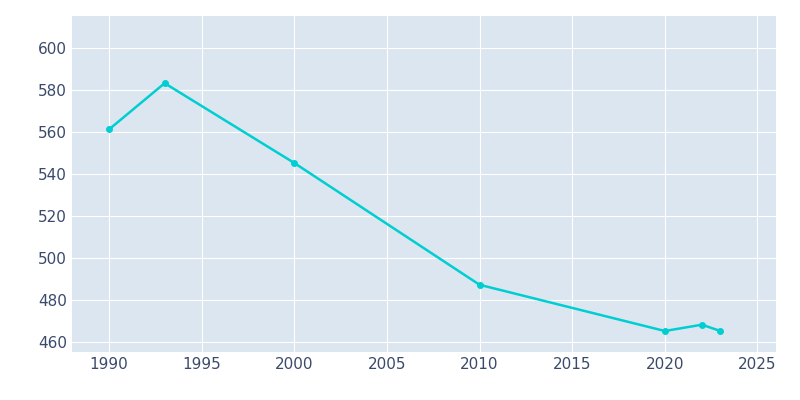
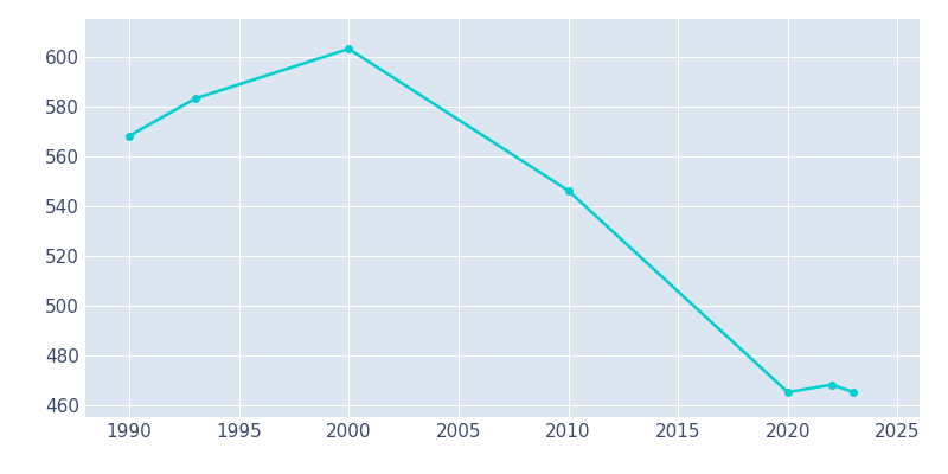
1990: 561 -> 568
2000: 545 -> 603
2010: 487 -> 546
